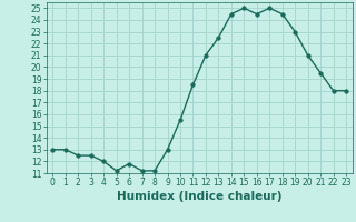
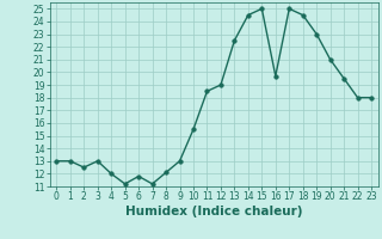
3: 12.5 -> 13.0
8: 11.2 -> 12.1
12: 21.0 -> 19.0
16: 24.5 -> 19.7
